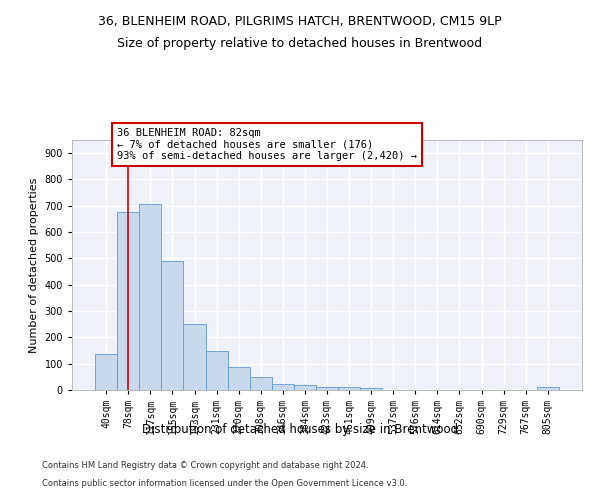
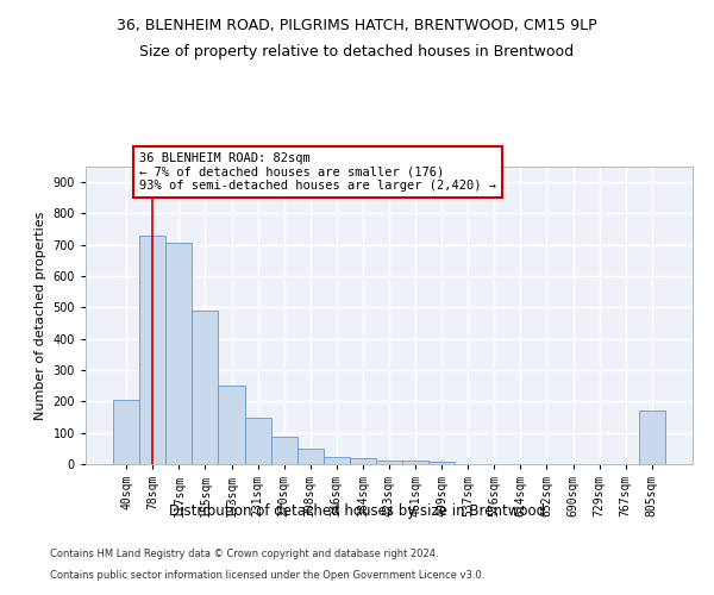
40sqm: 135 -> 205
78sqm: 675 -> 730
805sqm: 10 -> 170
